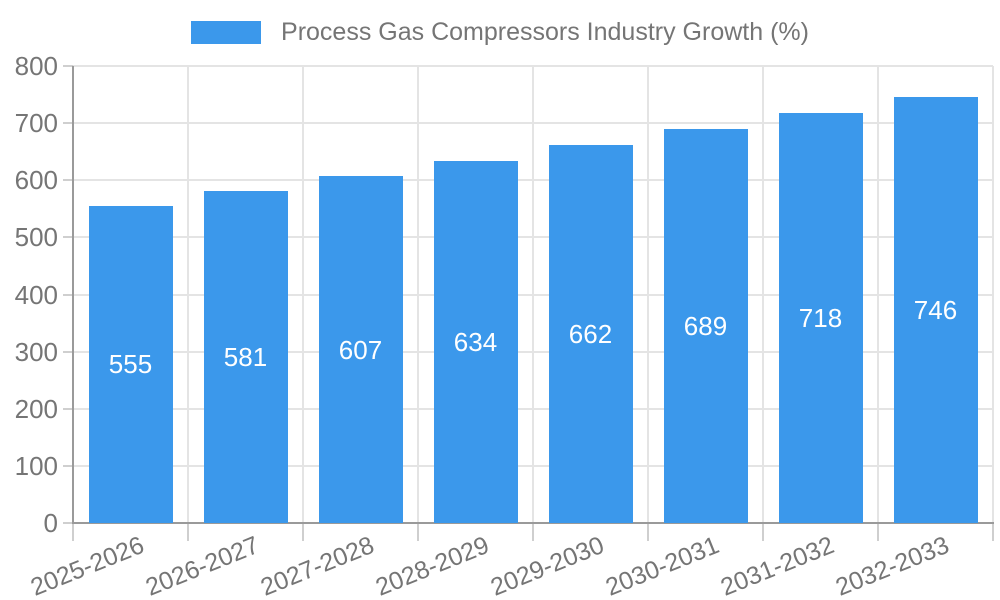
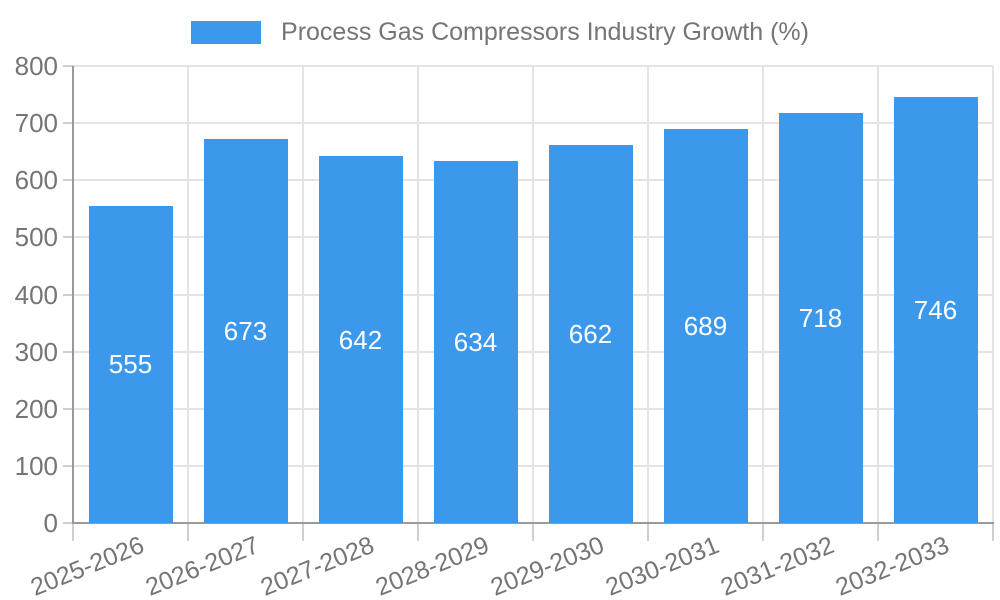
2026-2027: 581 -> 673
2027-2028: 607 -> 642
